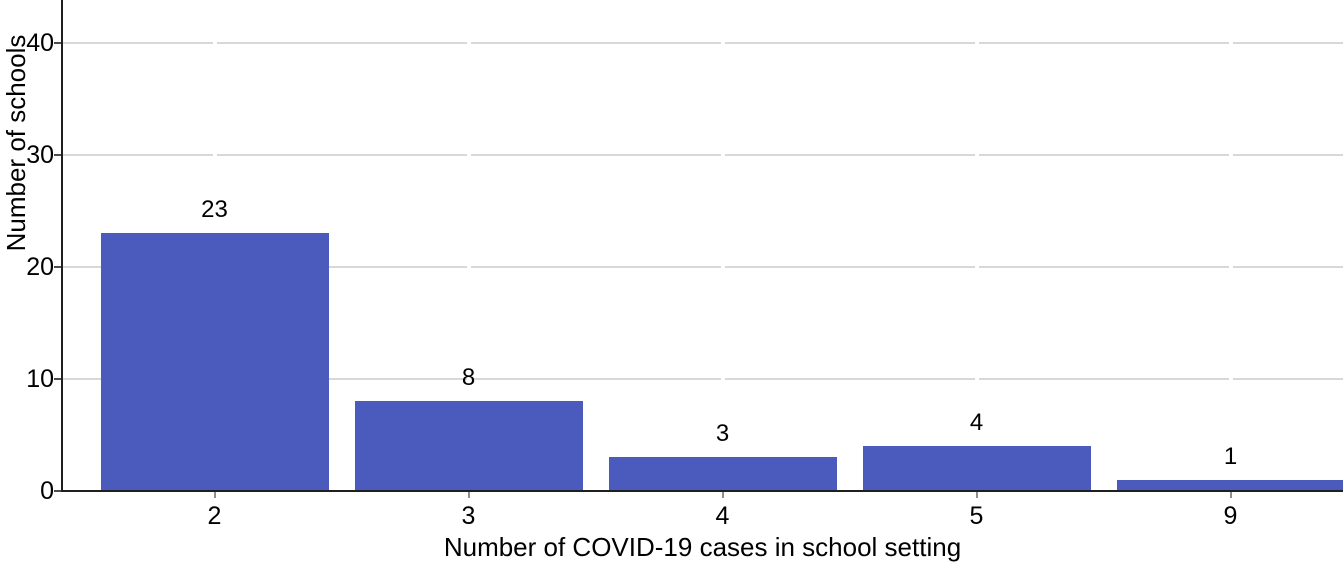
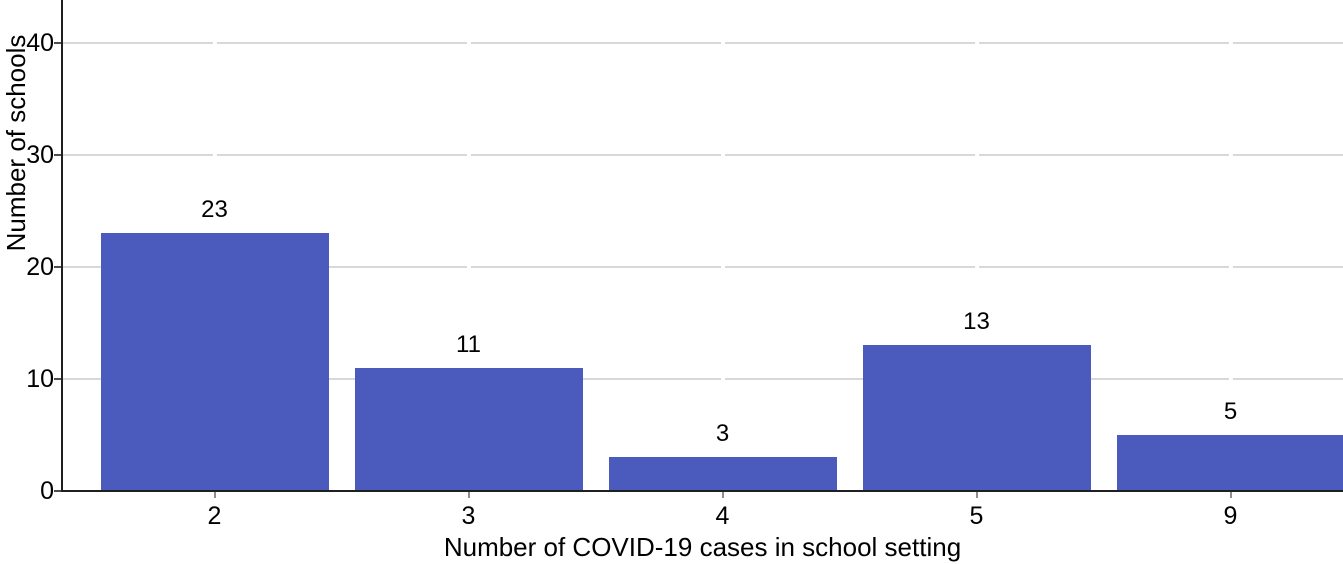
3: 8 -> 11
5: 4 -> 13
9: 1 -> 5
